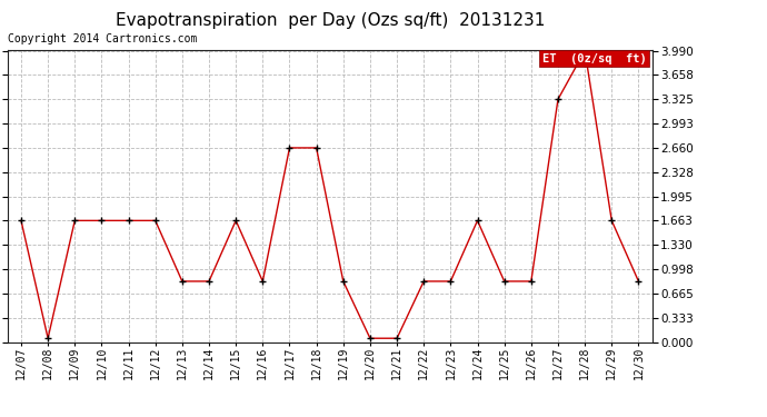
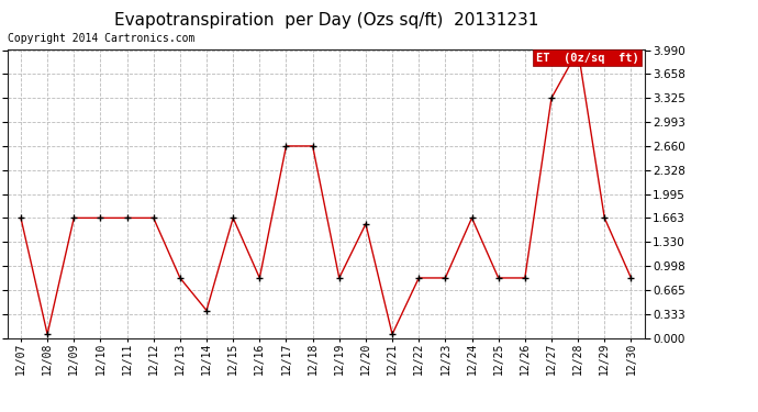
12/14: 0.83 -> 0.38
12/20: 0.05 -> 1.58
